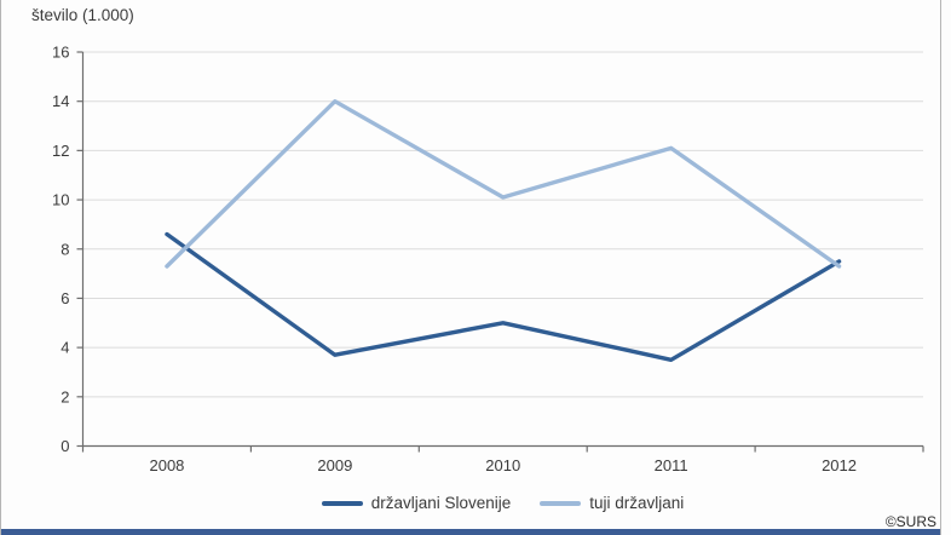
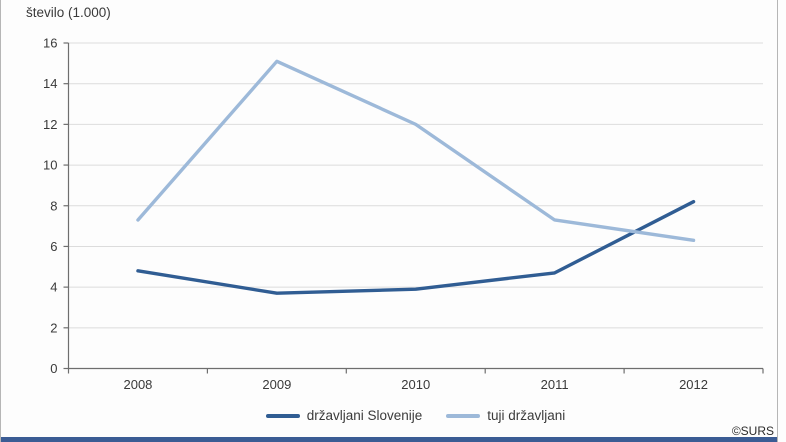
državljani Slovenije/2008: 8.6 -> 4.8
tuji državljani/2009: 14.0 -> 15.1
državljani Slovenije/2010: 5.0 -> 3.9
tuji državljani/2010: 10.1 -> 12.0
državljani Slovenije/2011: 3.5 -> 4.7
tuji državljani/2011: 12.1 -> 7.3
državljani Slovenije/2012: 7.5 -> 8.2
tuji državljani/2012: 7.3 -> 6.3
